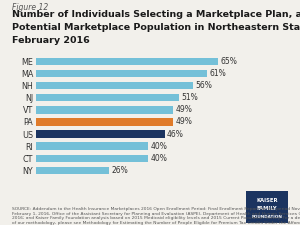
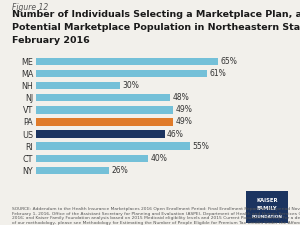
NH: 56% -> 30%
NJ: 51% -> 48%
RI: 40% -> 55%
